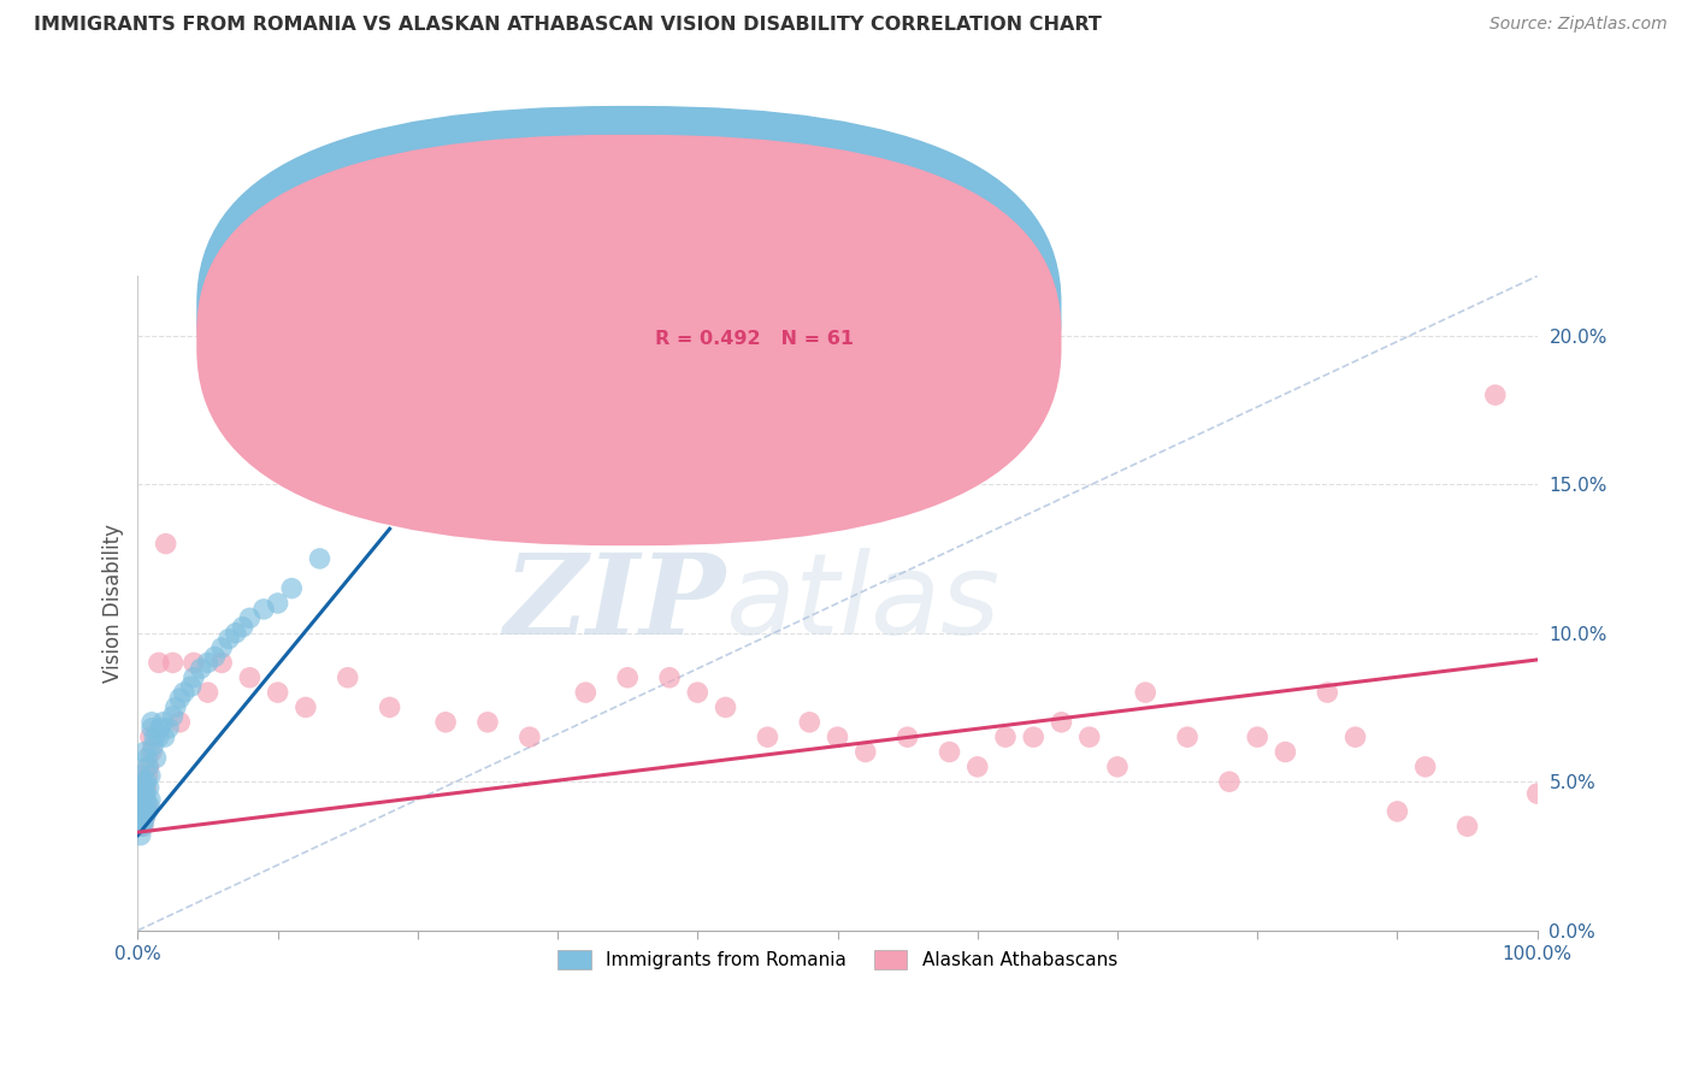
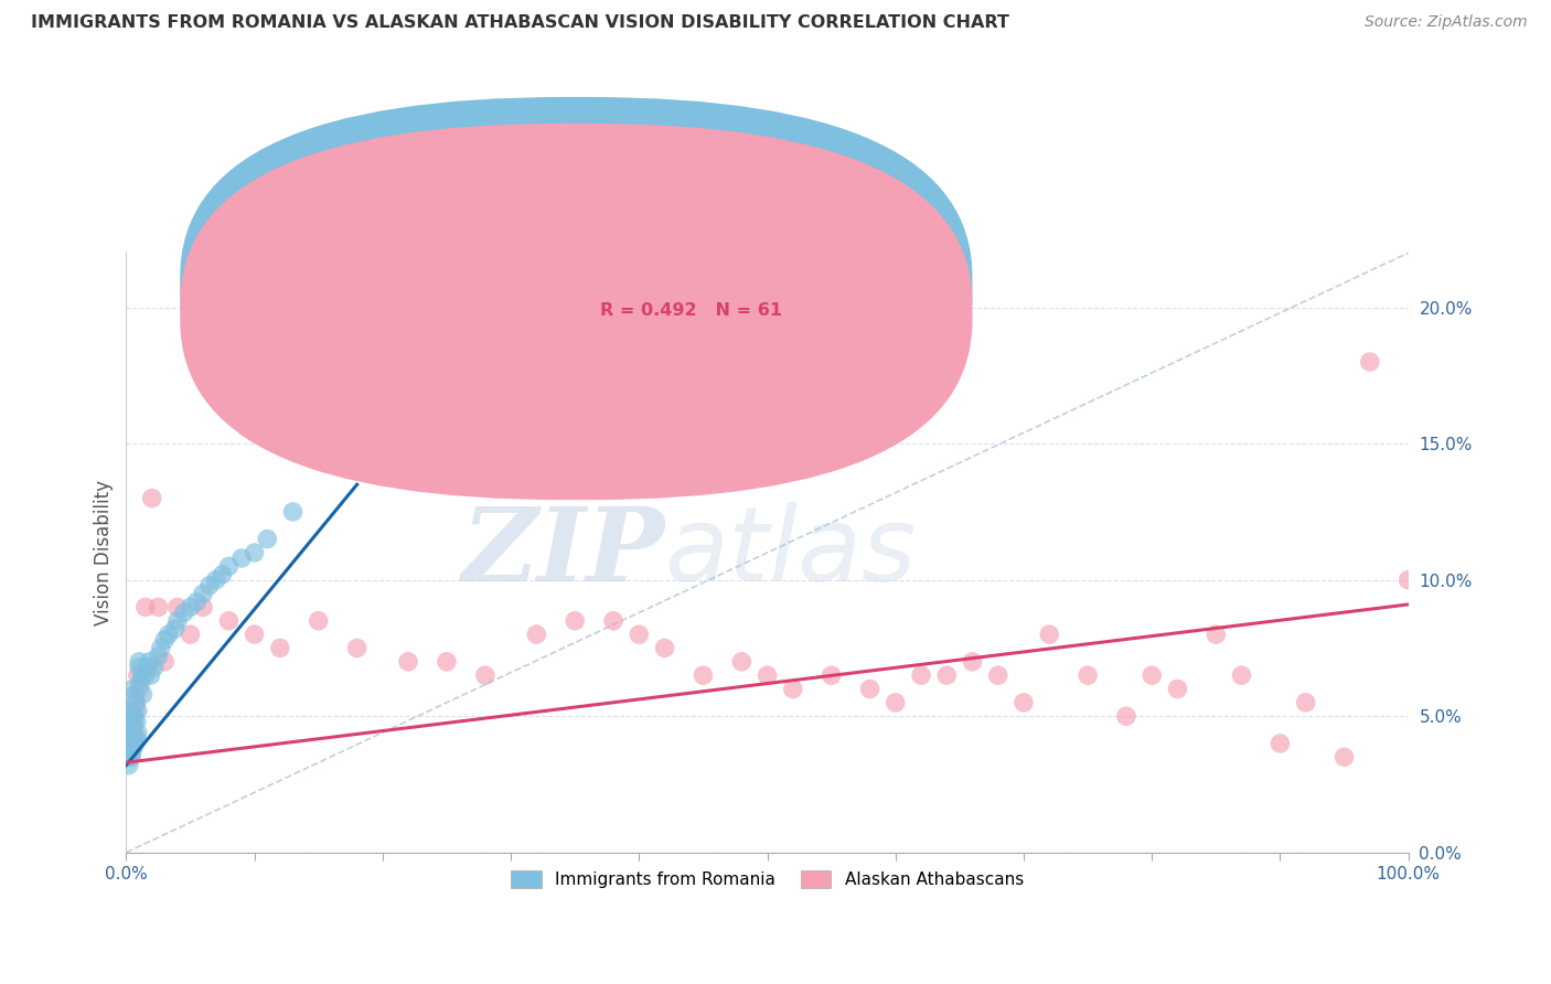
Alaskan Athabascans/100.0%: 4.6% -> 10.0%
